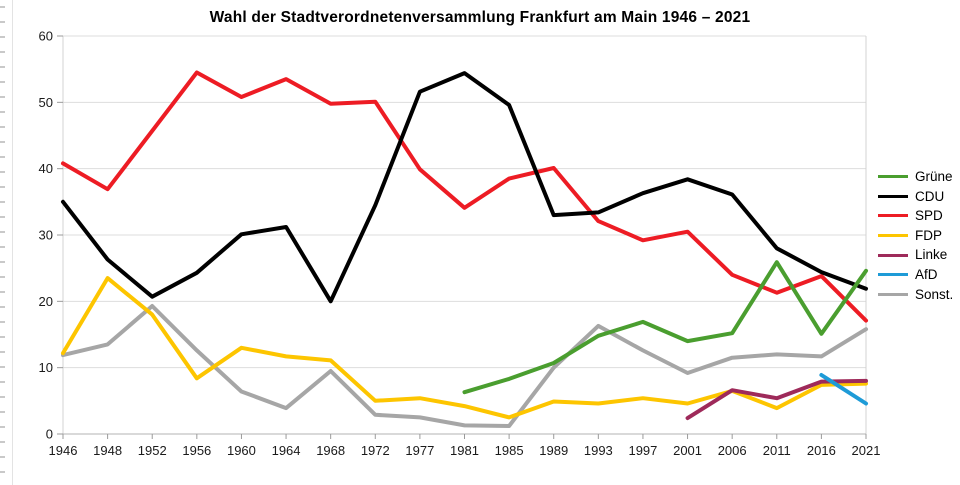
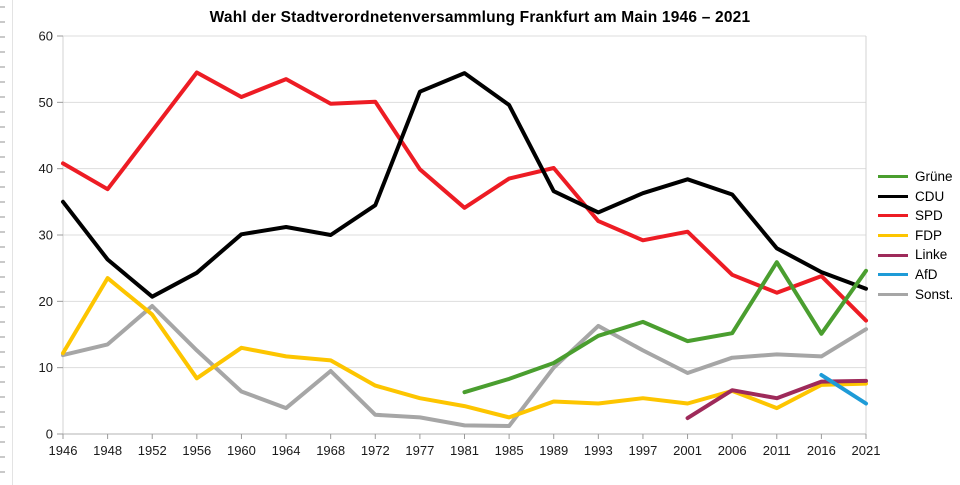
CDU/1968: 20 -> 30
FDP/1972: 5 -> 7
CDU/1989: 33 -> 37
